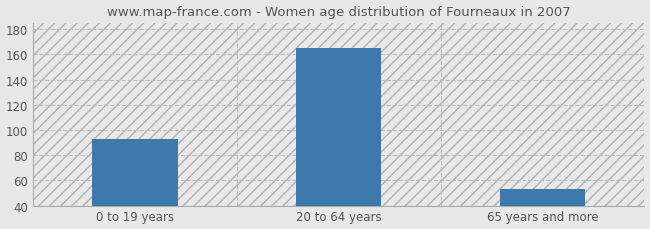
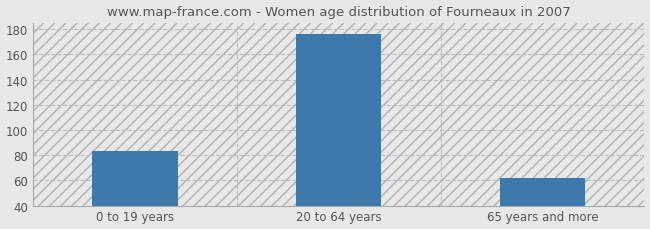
0 to 19 years: 93 -> 83
20 to 64 years: 165 -> 176
65 years and more: 53 -> 62
